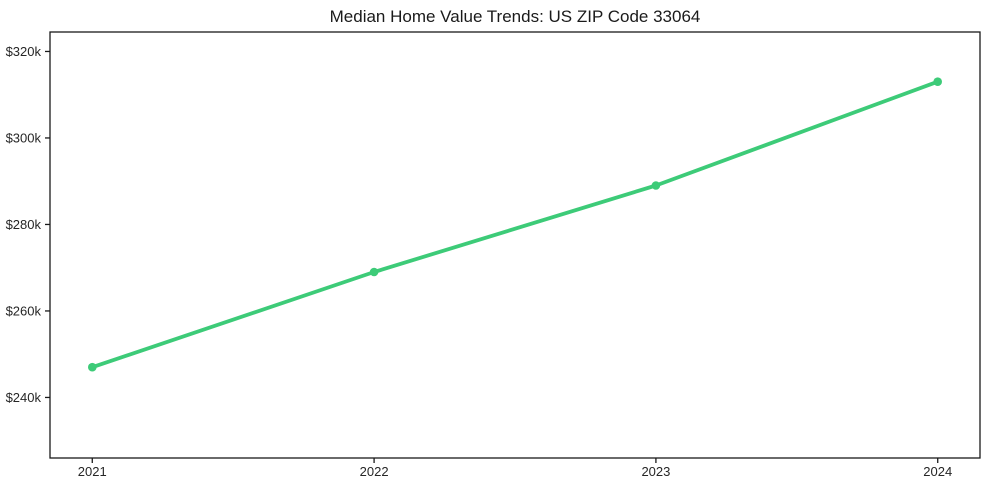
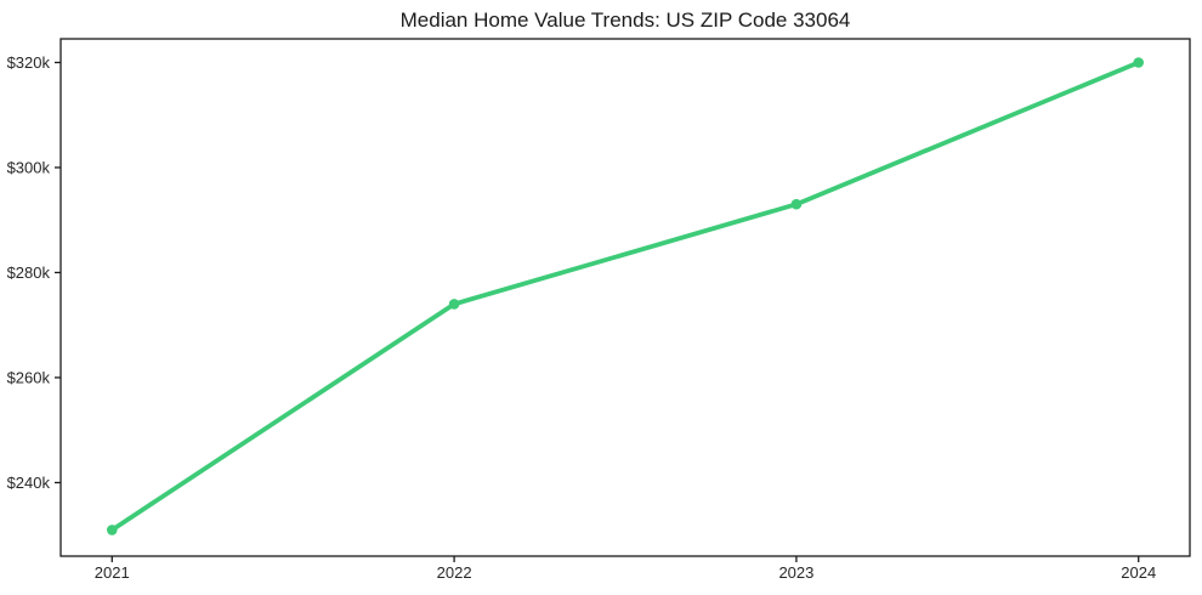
2021: $247k -> $231k
2022: $269k -> $274k
2023: $289k -> $293k
2024: $313k -> $320k
